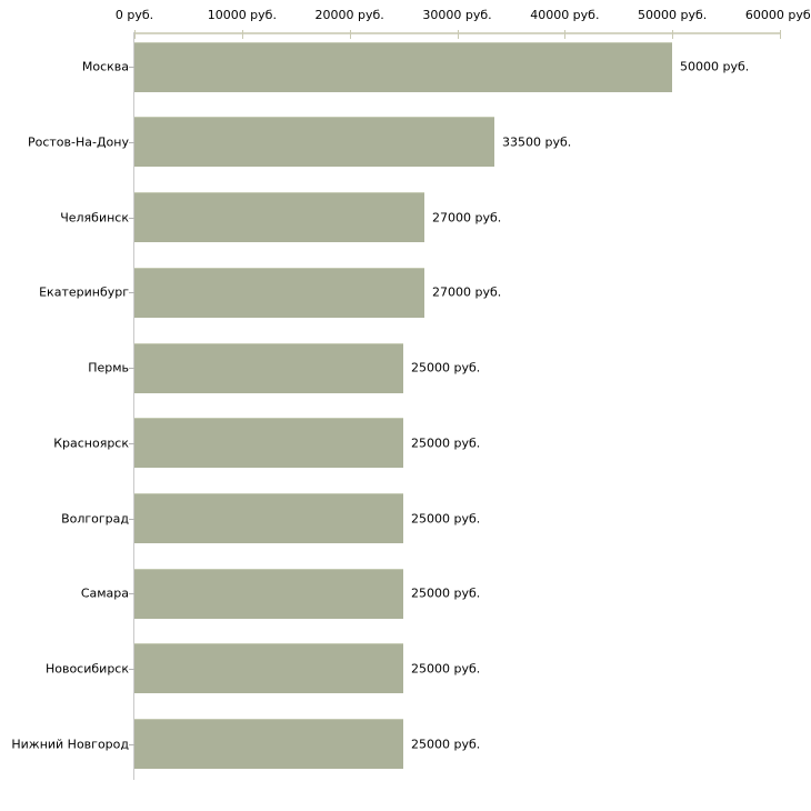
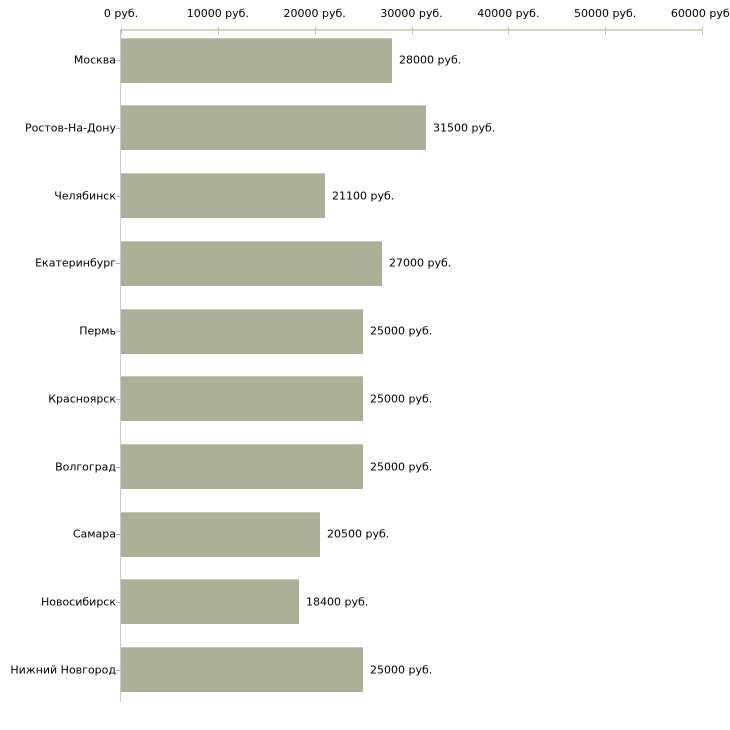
Москва: 50000 -> 28000
Ростов-На-Дону: 33500 -> 31500
Челябинск: 27000 -> 21100
Самара: 25000 -> 20500
Новосибирск: 25000 -> 18400
